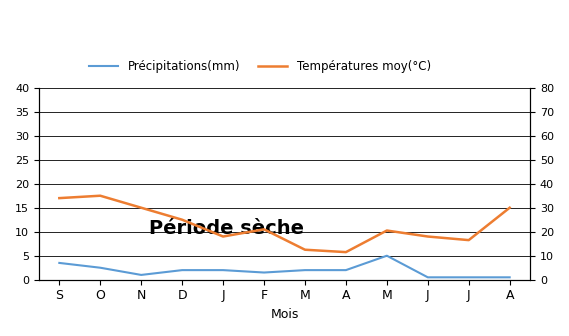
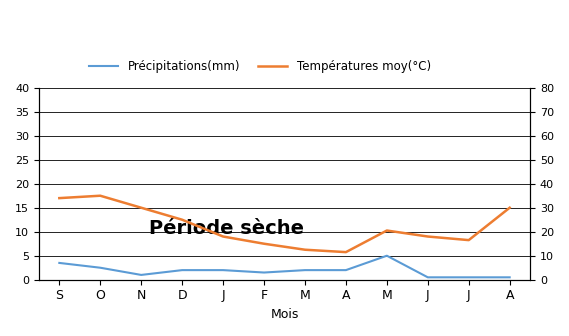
Températures moy(°C)/F: 21.0 -> 15.0
